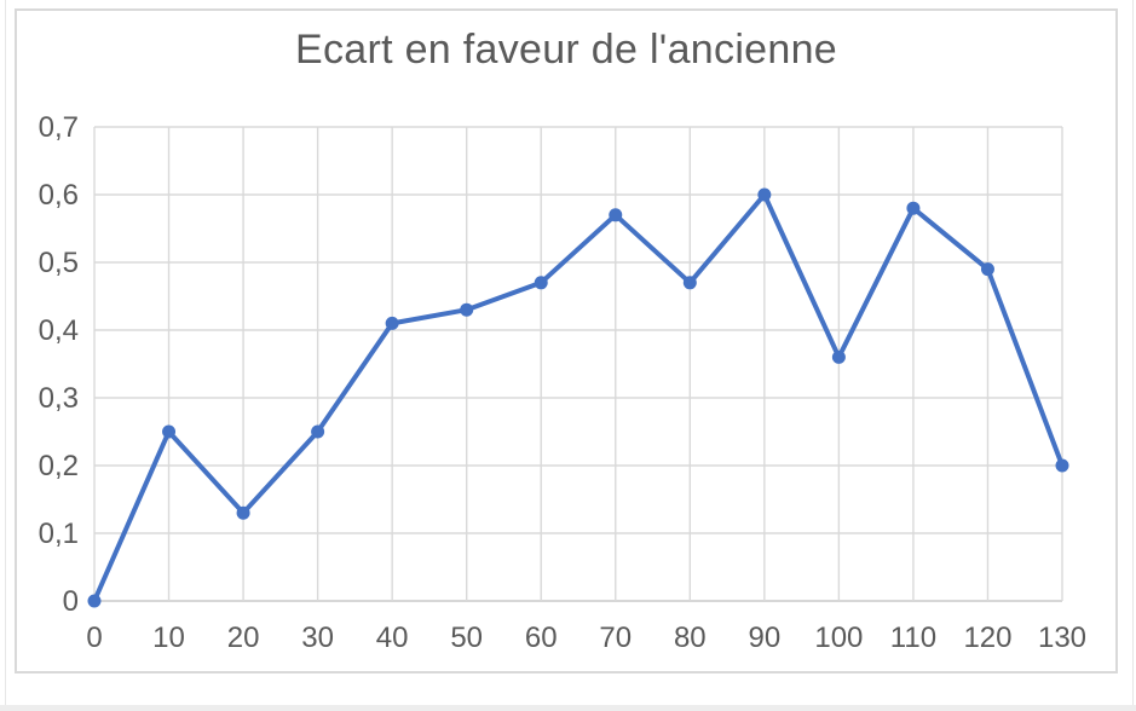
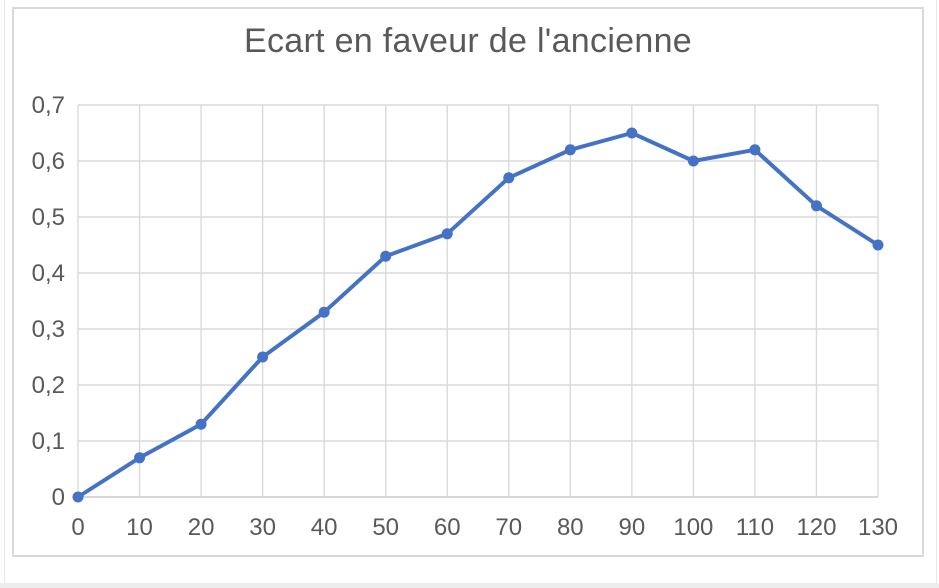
10: 0,25 -> 0,07
40: 0,41 -> 0,33
80: 0,47 -> 0,62
90: 0,60 -> 0,65
100: 0,36 -> 0,60
110: 0,58 -> 0,62
120: 0,49 -> 0,52
130: 0,20 -> 0,45
